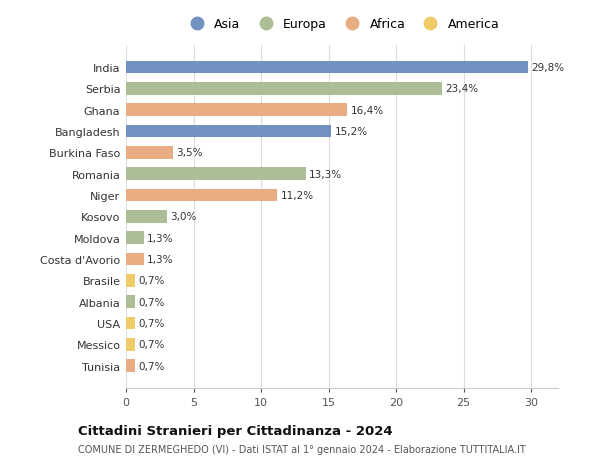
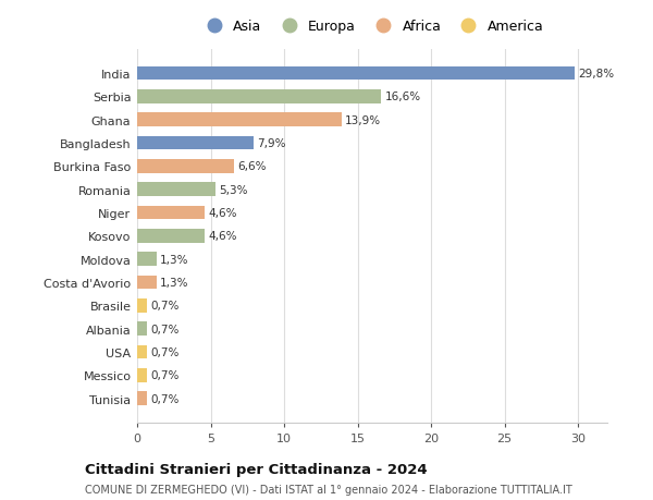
Serbia: 23,4% -> 16,6%
Ghana: 16,4% -> 13,9%
Bangladesh: 15,2% -> 7,9%
Burkina Faso: 3,5% -> 6,6%
Romania: 13,3% -> 5,3%
Niger: 11,2% -> 4,6%
Kosovo: 3,0% -> 4,6%
